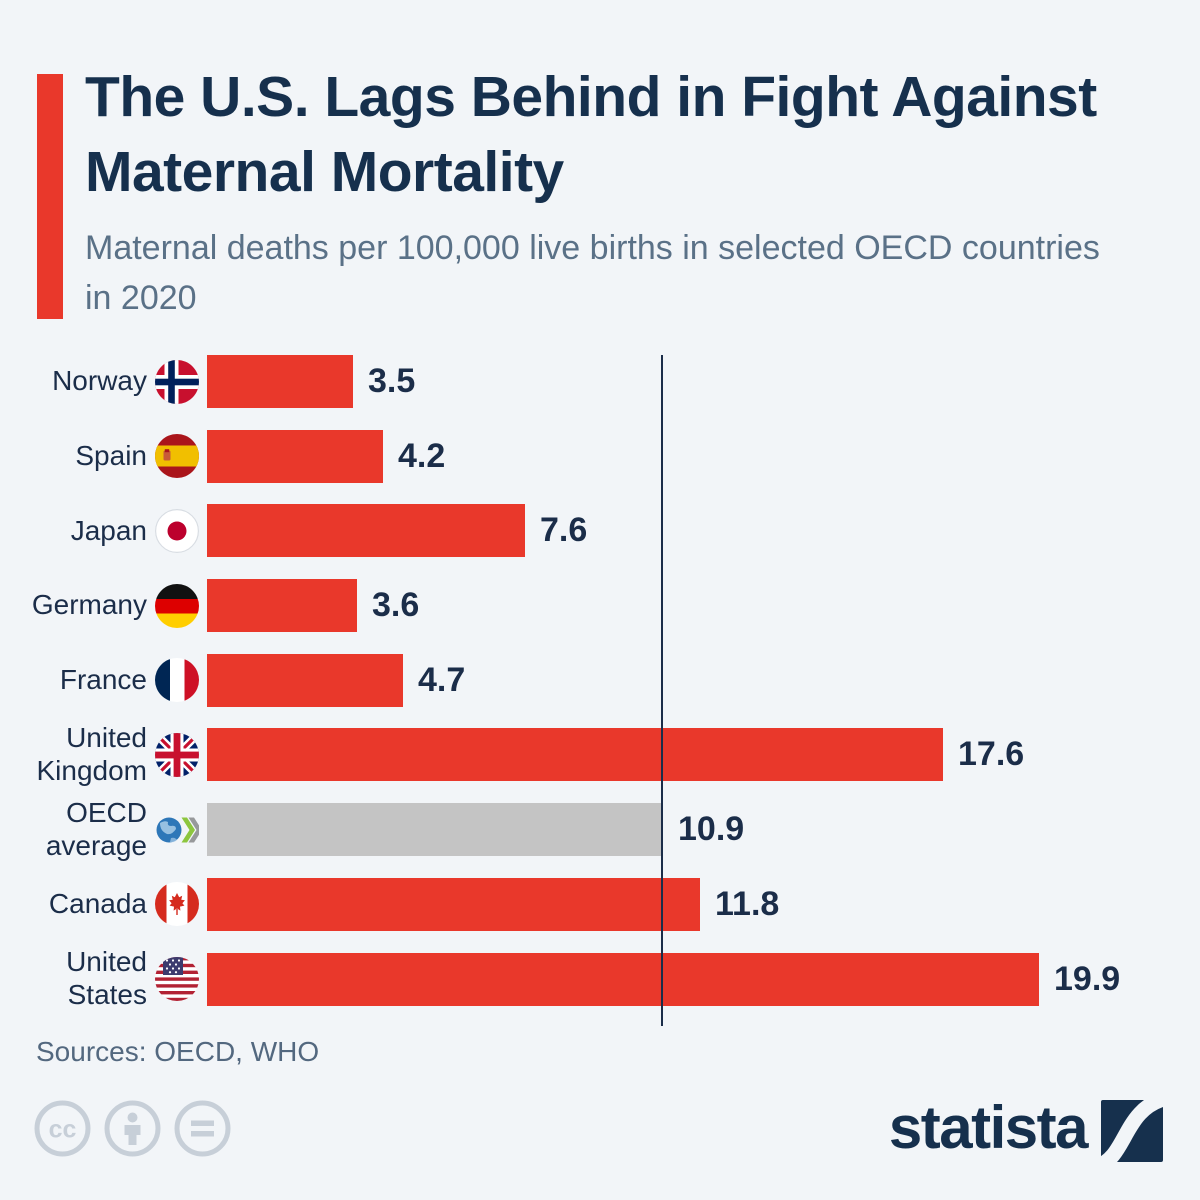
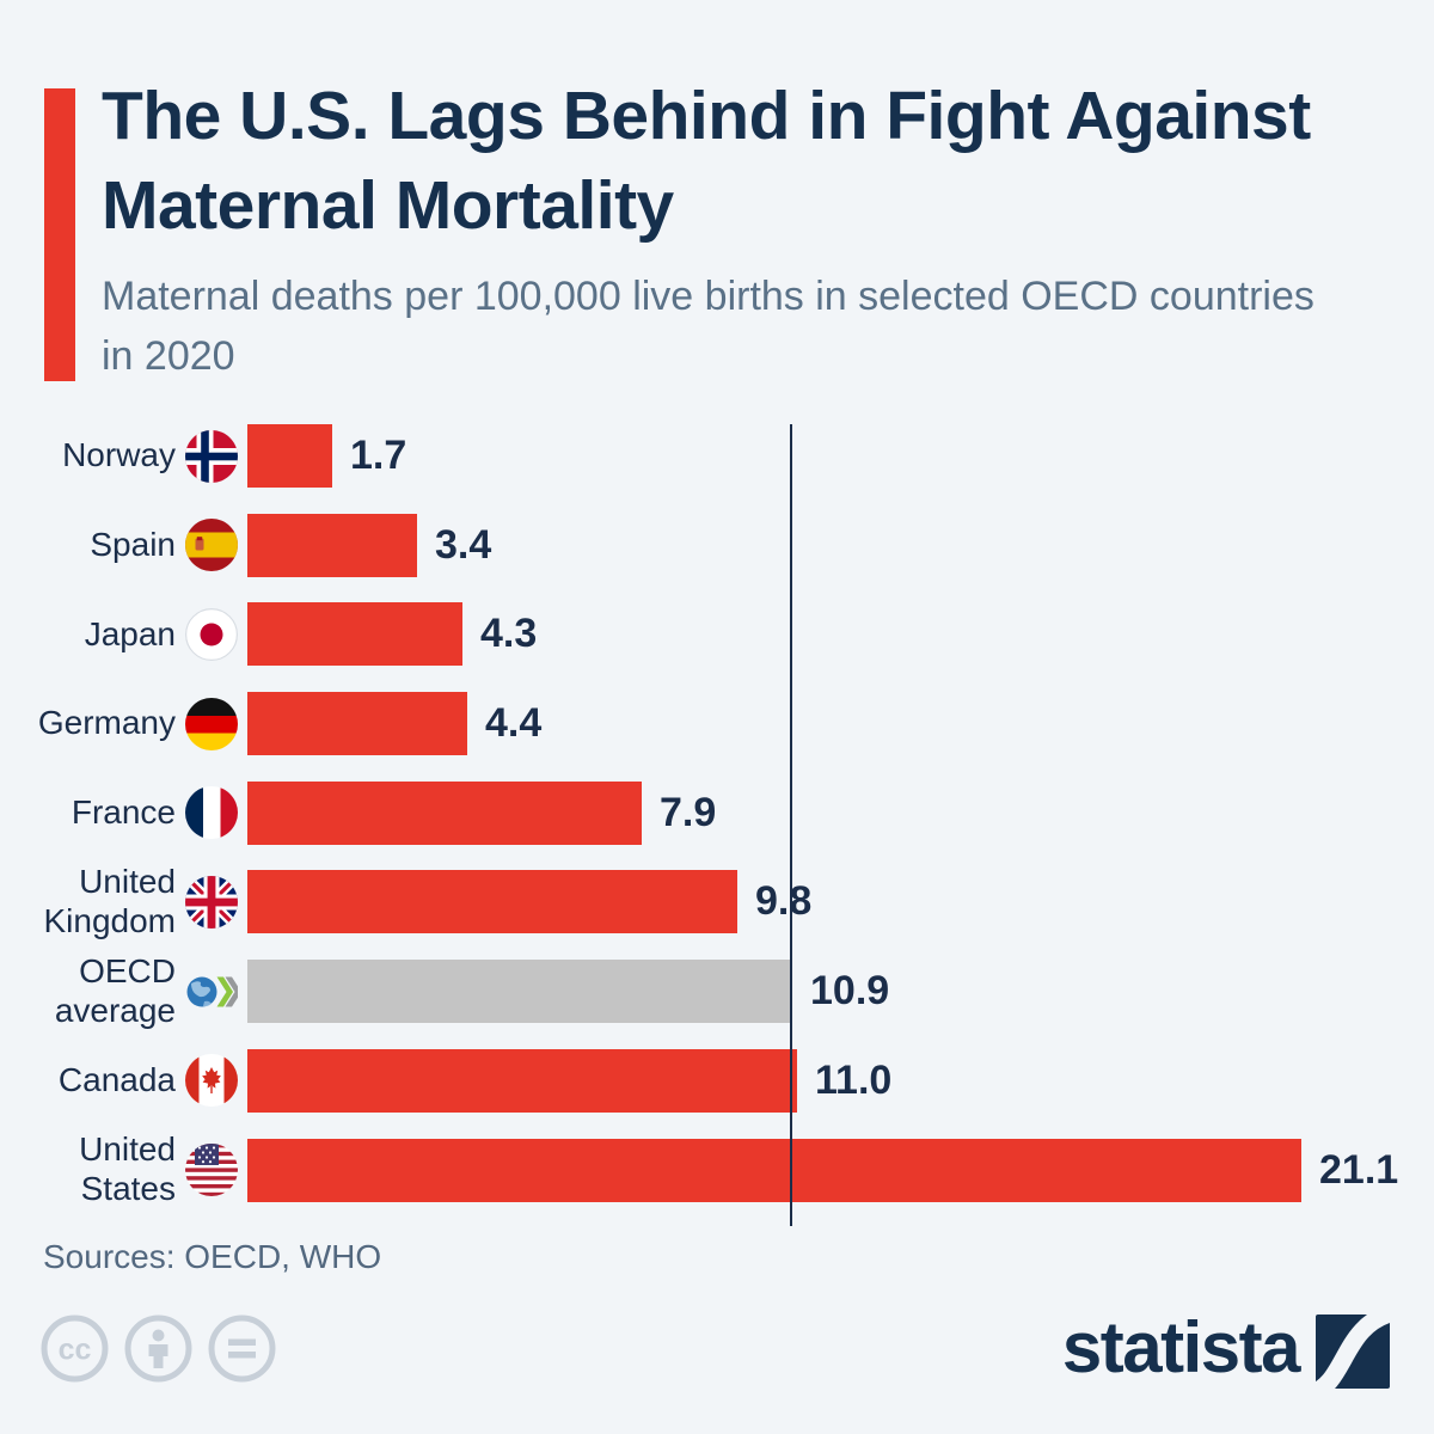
Norway: 3.5 -> 1.7
Spain: 4.2 -> 3.4
Japan: 7.6 -> 4.3
Germany: 3.6 -> 4.4
France: 4.7 -> 7.9
United Kingdom: 17.6 -> 9.8
Canada: 11.8 -> 11.0
United States: 19.9 -> 21.1
